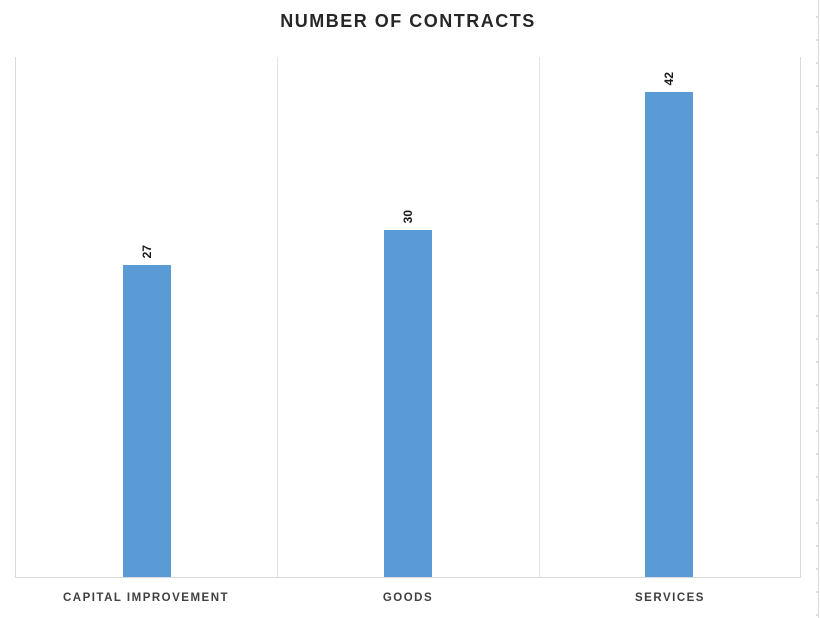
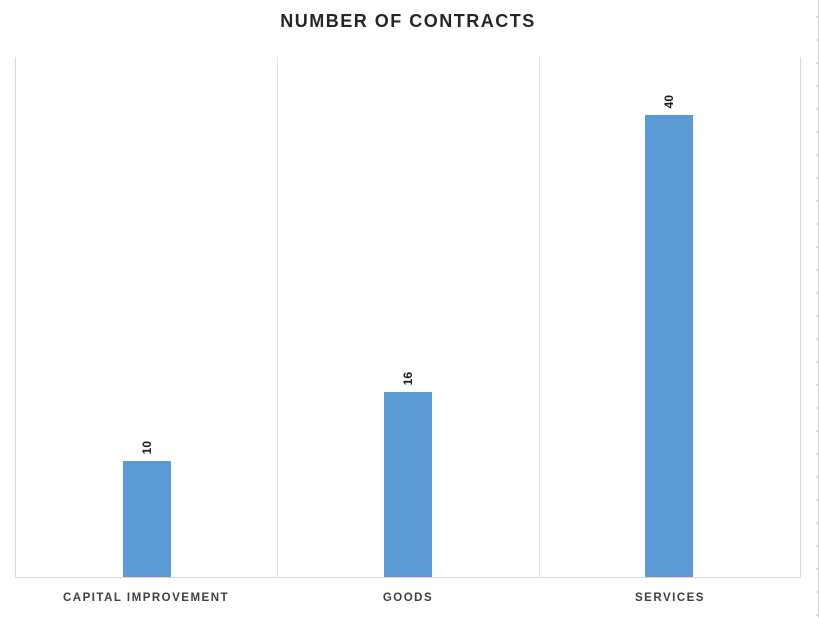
CAPITAL IMPROVEMENT: 27 -> 10
GOODS: 30 -> 16
SERVICES: 42 -> 40
